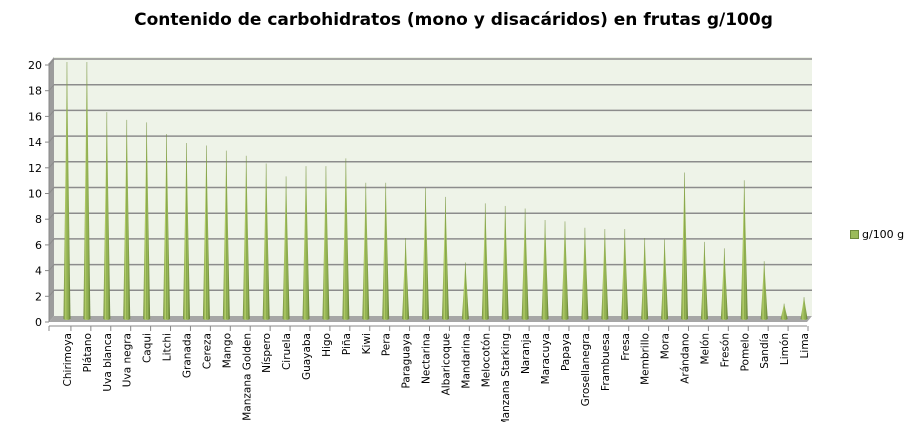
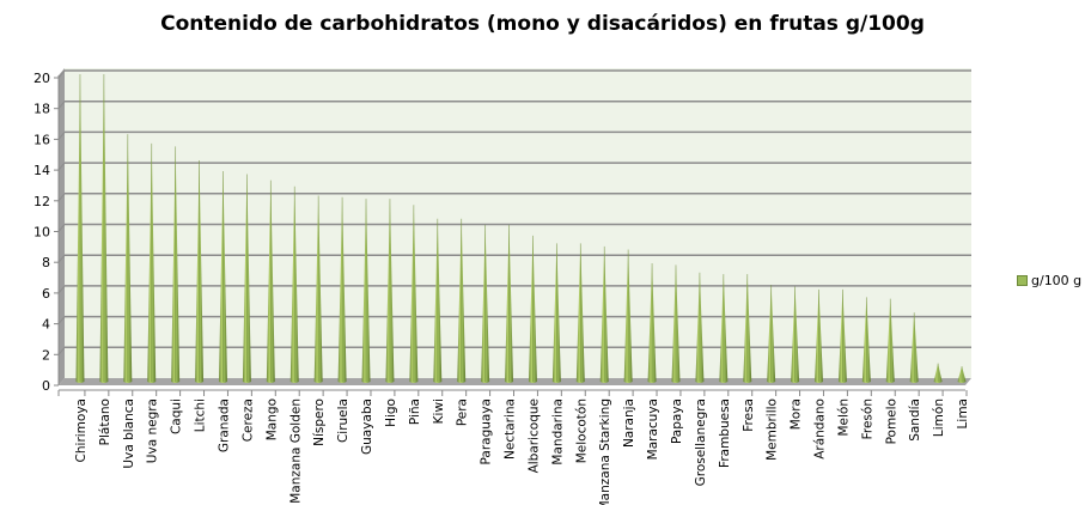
Ciruela: 11.1 -> 12.0
Piña: 12.5 -> 11.5
Paraguaya: 6.3 -> 10.2
Mandarina: 4.4 -> 9.0
Arándano: 11.4 -> 6.0
Pomelo: 10.8 -> 5.4
Lima: 1.7 -> 1.0
